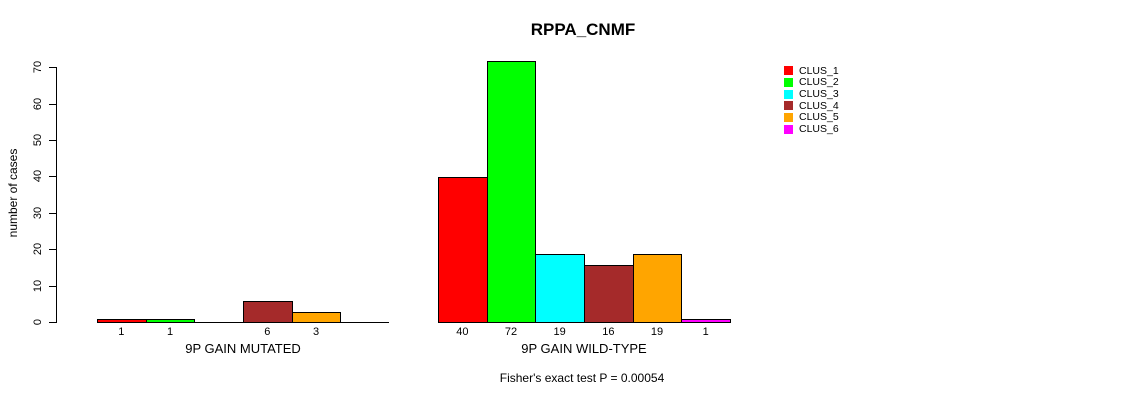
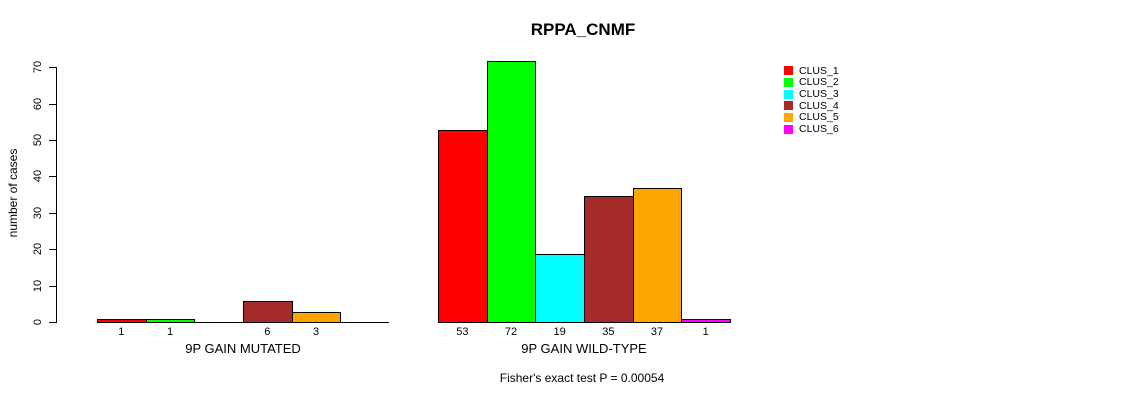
CLUS_1/9P GAIN WILD-TYPE: 40 -> 53
CLUS_4/9P GAIN WILD-TYPE: 16 -> 35
CLUS_5/9P GAIN WILD-TYPE: 19 -> 37
